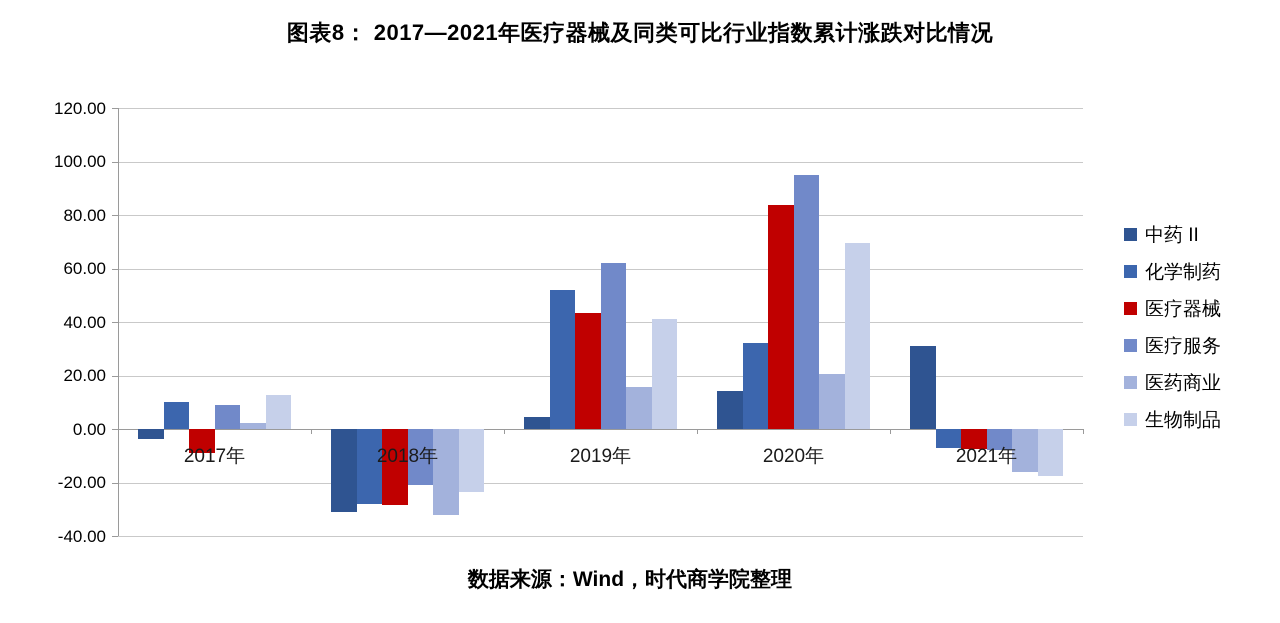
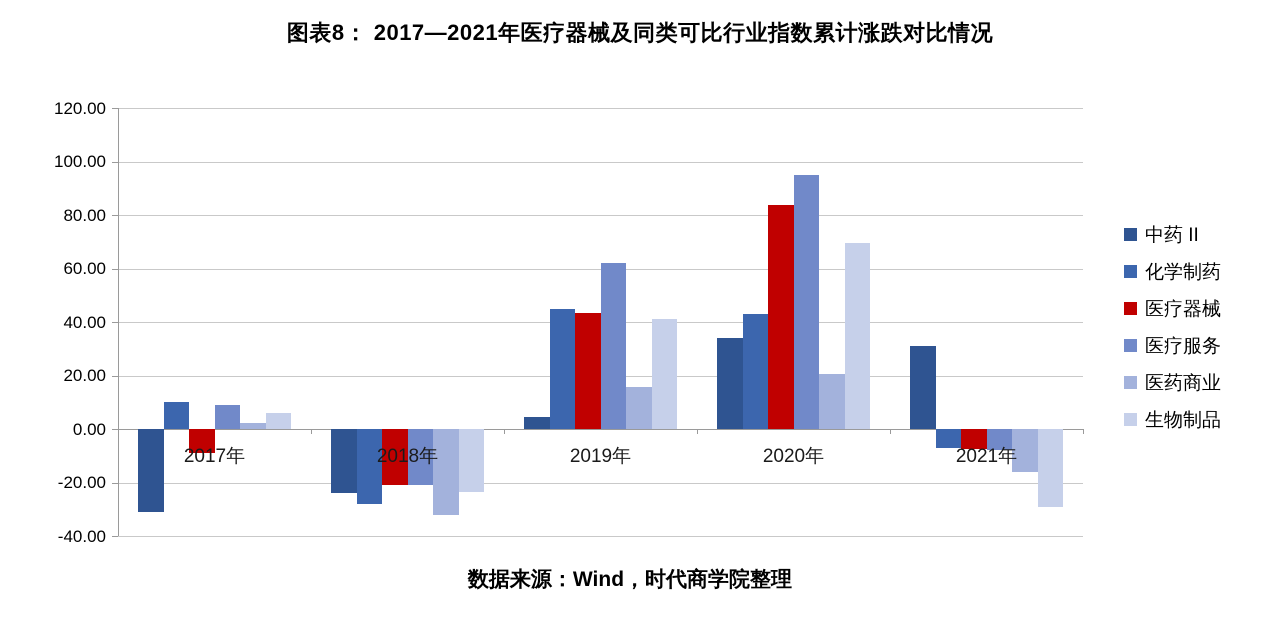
中药 II/2017年: -4 -> -31
生物制品/2017年: 13 -> 6
中药 II/2018年: -31 -> -24
医疗器械/2018年: -28 -> -21
化学制药/2019年: 52 -> 45
中药 II/2020年: 14 -> 34
化学制药/2020年: 32 -> 43
生物制品/2021年: -18 -> -29
